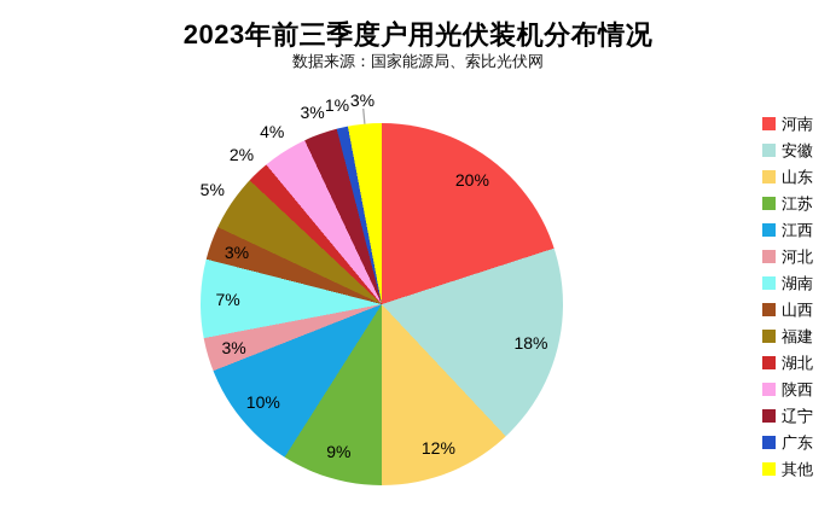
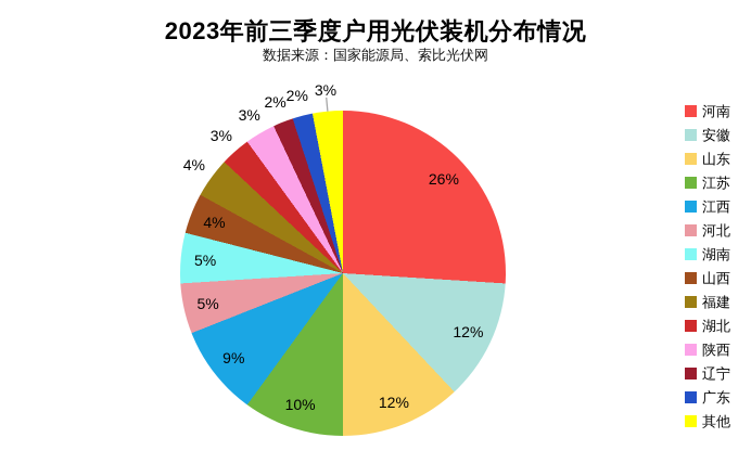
河南: 20% -> 26%
安徽: 18% -> 12%
江苏: 9% -> 10%
江西: 10% -> 9%
河北: 3% -> 5%
湖南: 7% -> 5%
山西: 3% -> 4%
福建: 5% -> 4%
湖北: 2% -> 3%
陕西: 4% -> 3%
辽宁: 3% -> 2%
广东: 1% -> 2%
